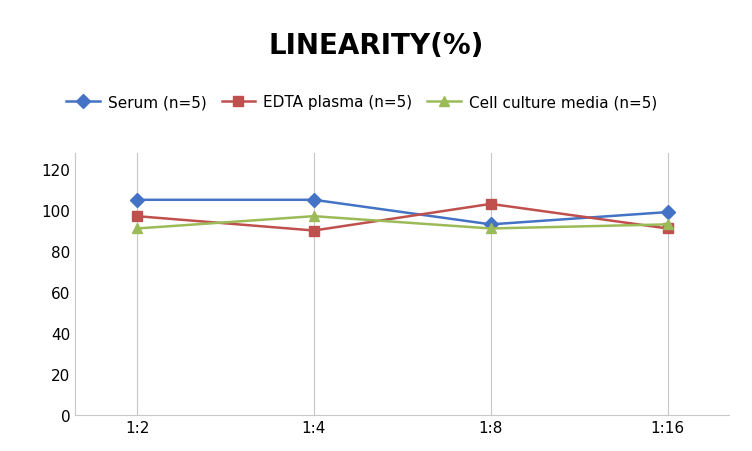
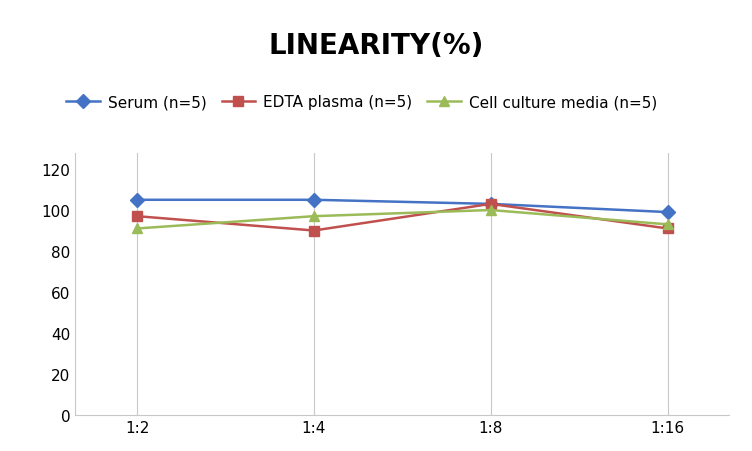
Serum (n=5)/1:8: 93 -> 103
Cell culture media (n=5)/1:8: 91 -> 100
